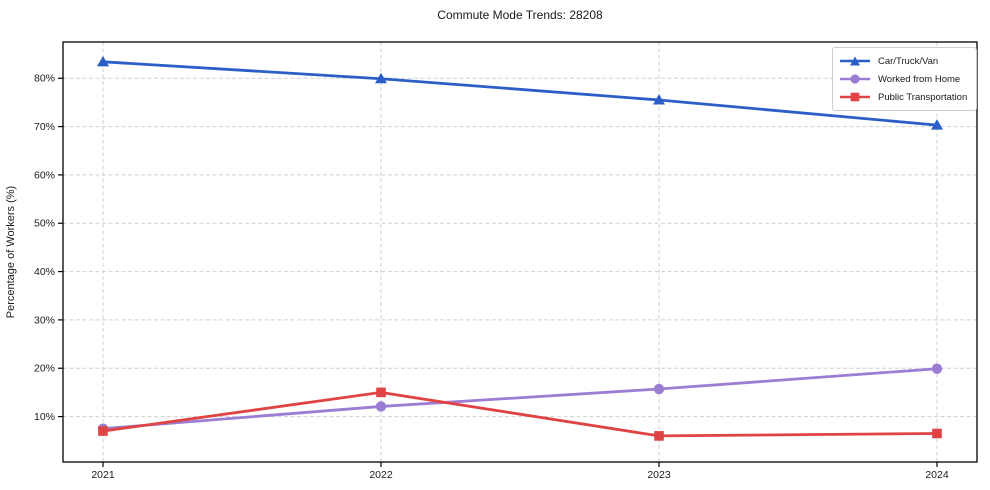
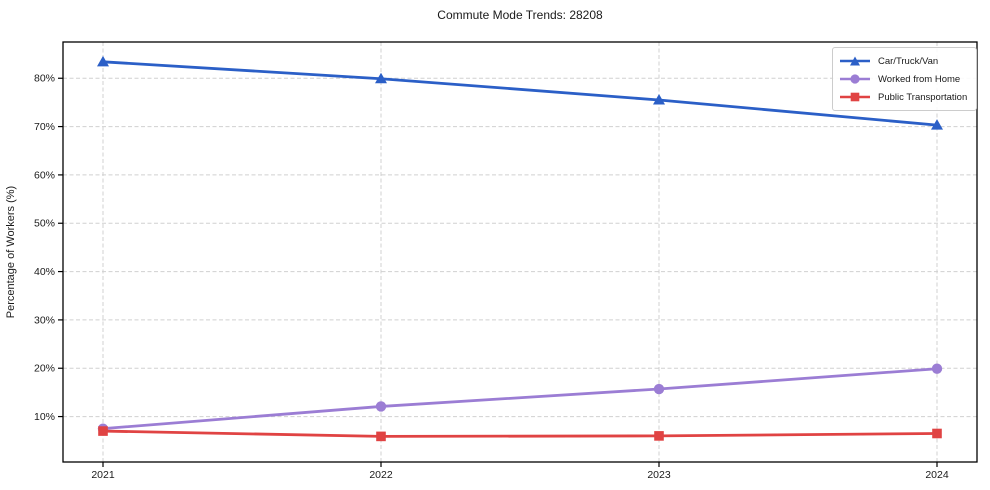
Public Transportation/2022: 15% -> 6%
